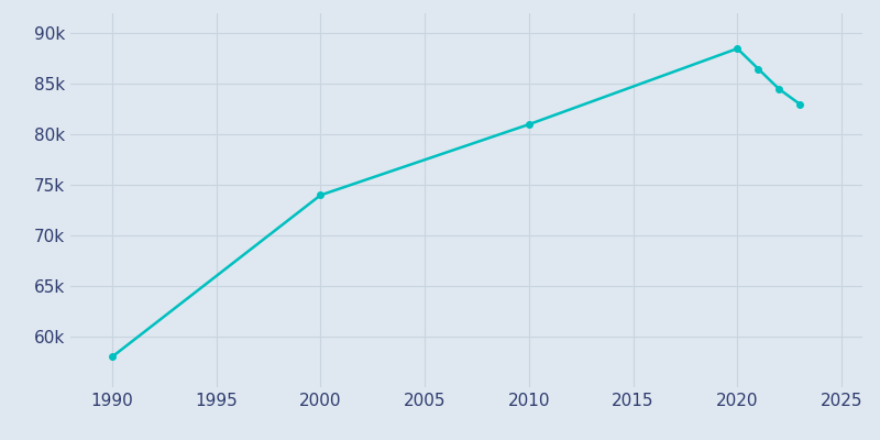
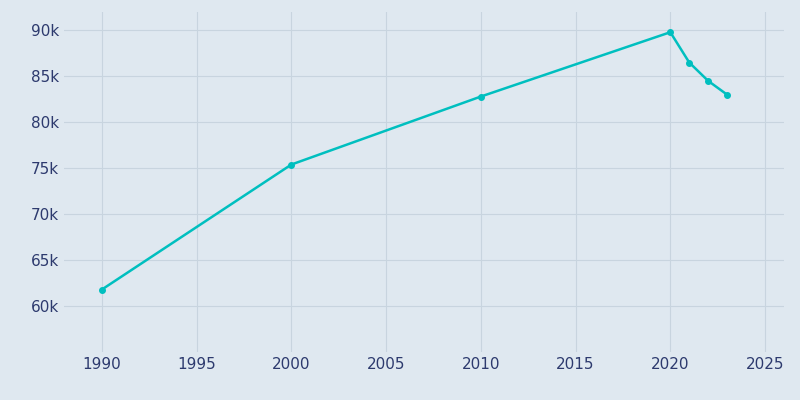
1990: 58.0k -> 61.8k
2000: 74.0k -> 75.4k
2010: 81.0k -> 82.8k
2020: 88.5k -> 89.8k
